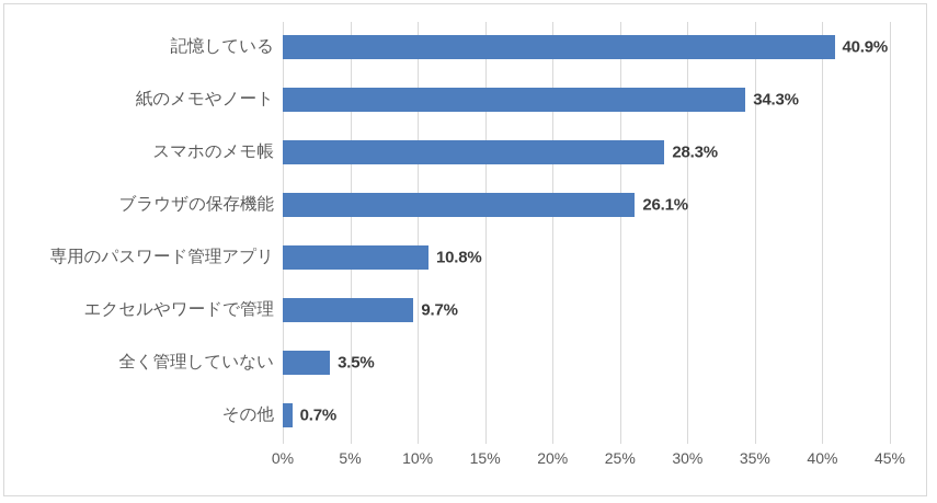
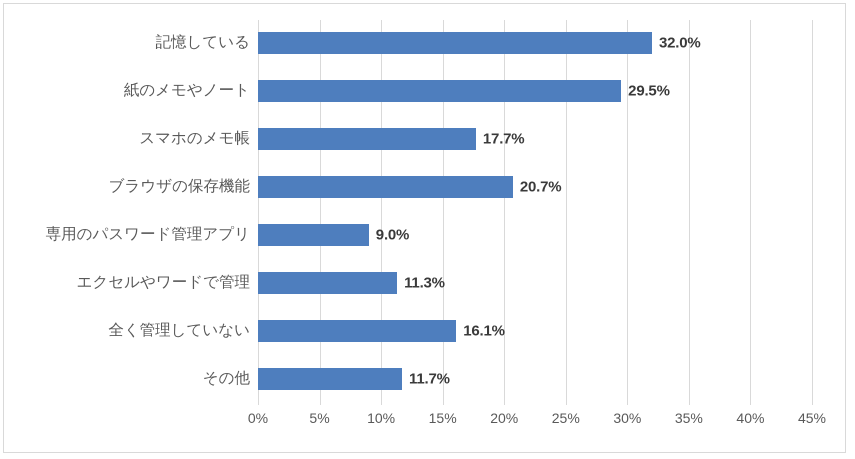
記憶している: 40.9% -> 32.0%
紙のメモやノート: 34.3% -> 29.5%
スマホのメモ帳: 28.3% -> 17.7%
ブラウザの保存機能: 26.1% -> 20.7%
専用のパスワード管理アプリ: 10.8% -> 9.0%
エクセルやワードで管理: 9.7% -> 11.3%
全く管理していない: 3.5% -> 16.1%
その他: 0.7% -> 11.7%
